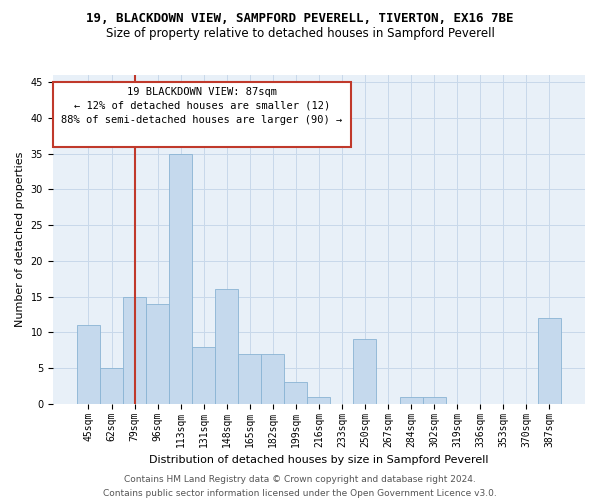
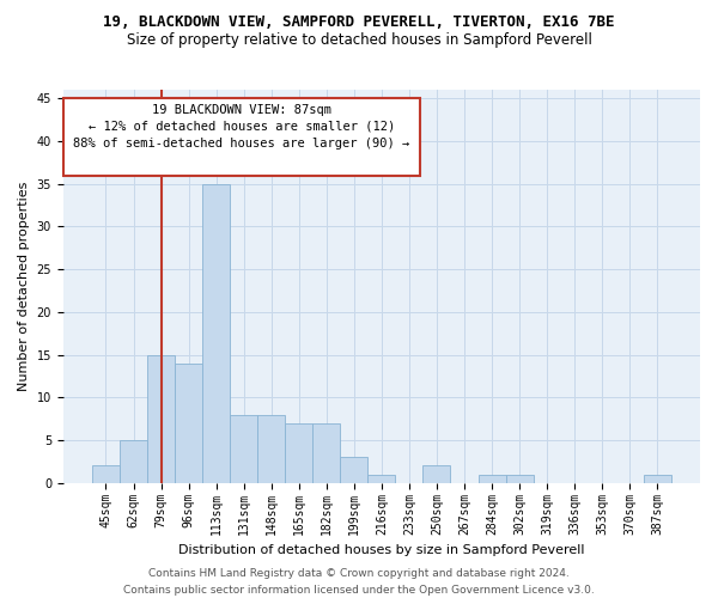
45sqm: 11 -> 2
148sqm: 16 -> 8
250sqm: 9 -> 2
387sqm: 12 -> 1
